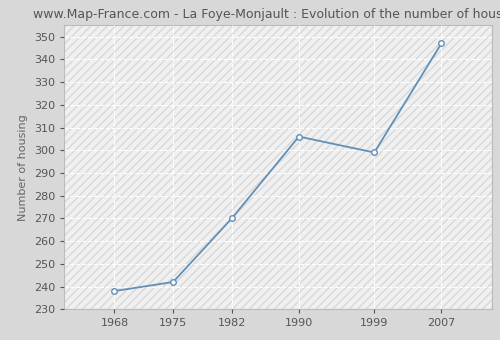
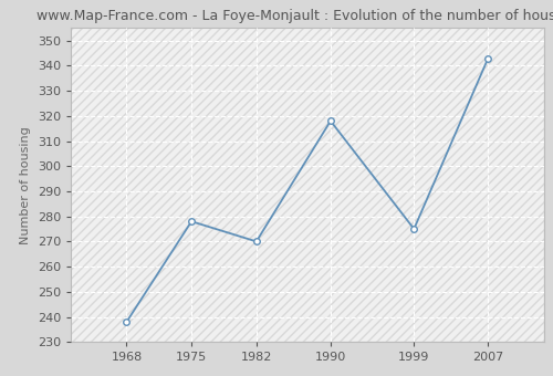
1975: 242 -> 278
1990: 306 -> 318
1999: 299 -> 275
2007: 347 -> 343
